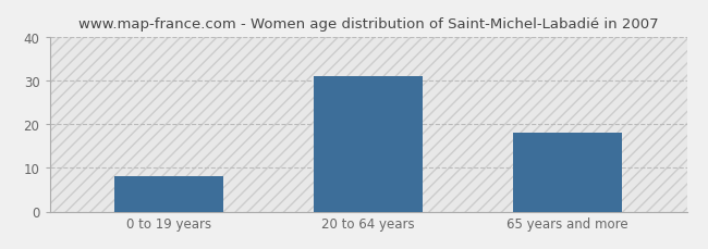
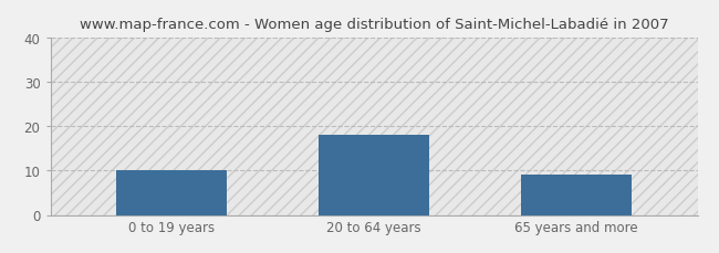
0 to 19 years: 8 -> 10
20 to 64 years: 31 -> 18
65 years and more: 18 -> 9
